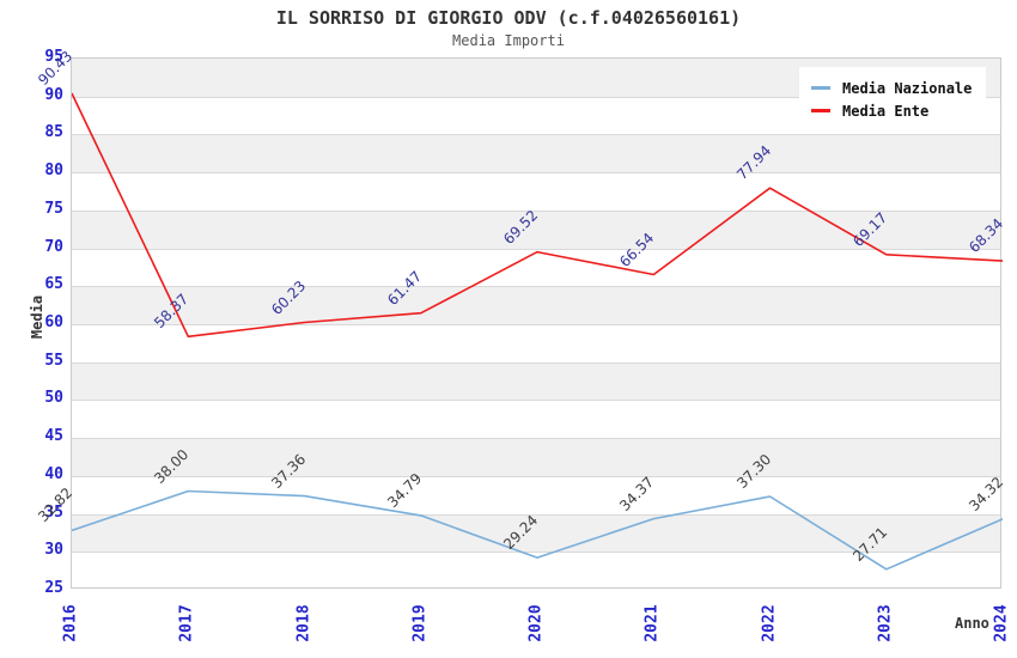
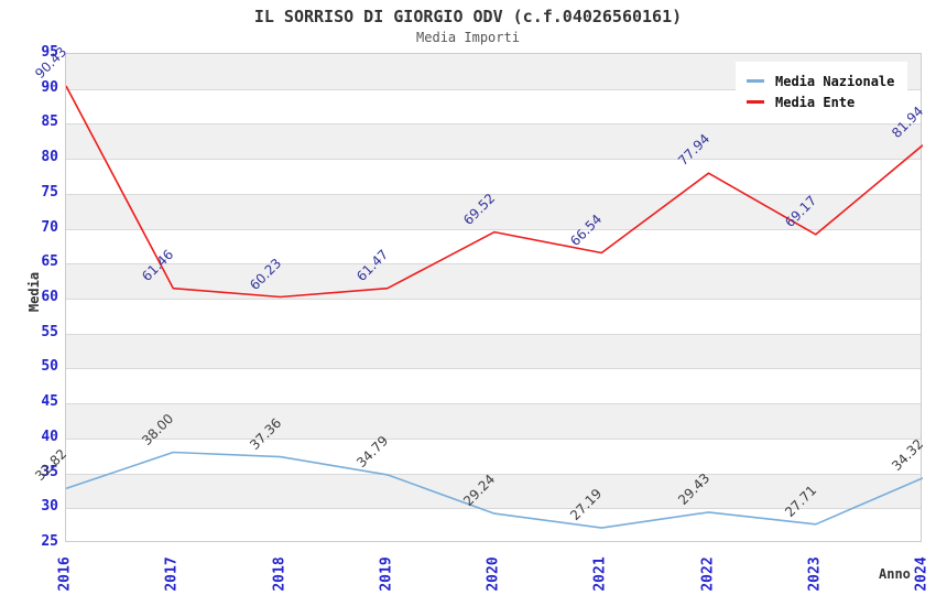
Media Ente/2017: 58.37 -> 61.46
Media Nazionale/2021: 34.37 -> 27.19
Media Nazionale/2022: 37.30 -> 29.43
Media Ente/2024: 68.34 -> 81.94
